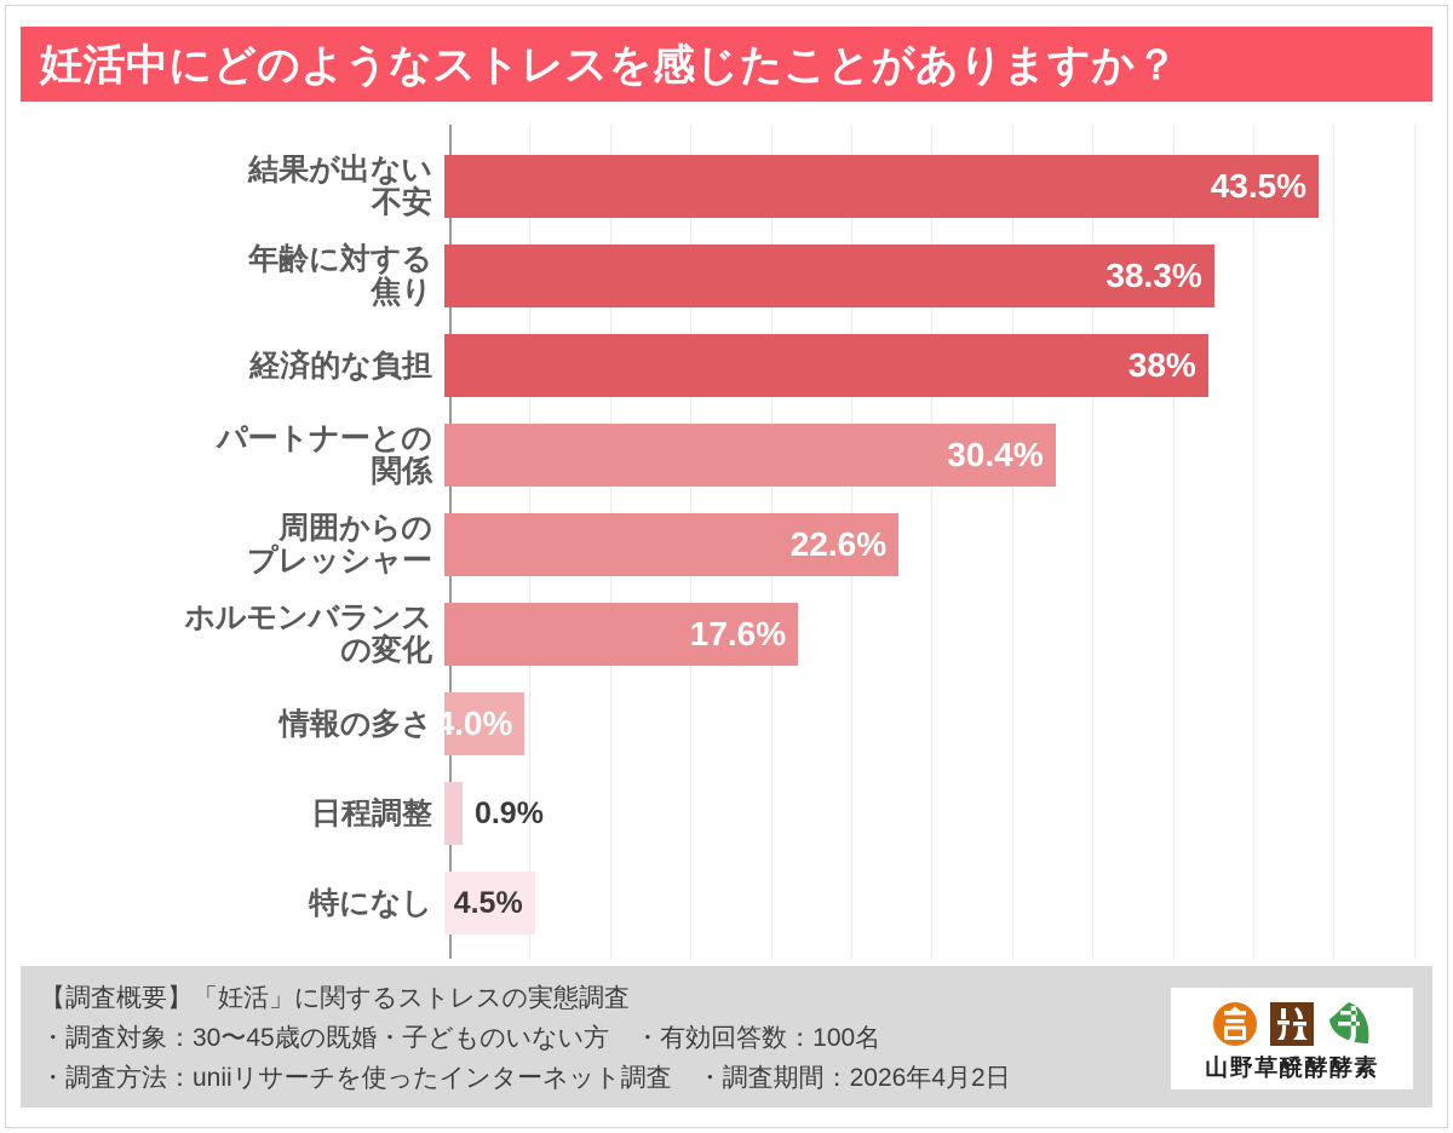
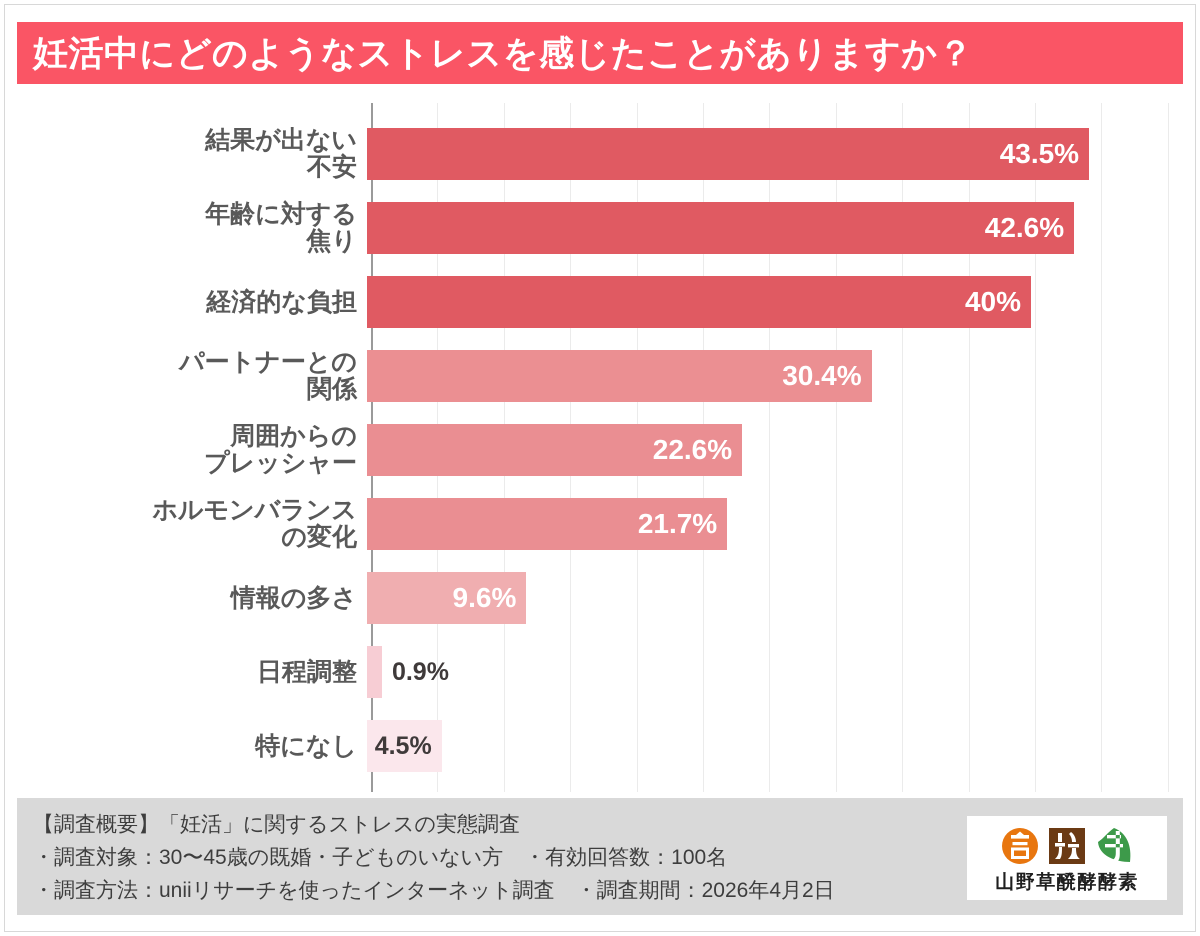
年齢に対する 焦り: 38.3% -> 42.6%
経済的な負担: 38% -> 40%
ホルモンバランス の変化: 17.6% -> 21.7%
情報の多さ: 4.0% -> 9.6%
